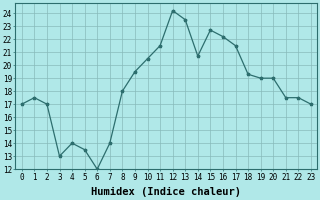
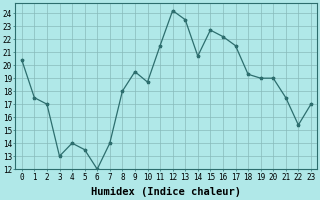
0: 17.0 -> 20.4
10: 20.5 -> 18.7
22: 17.5 -> 15.4
